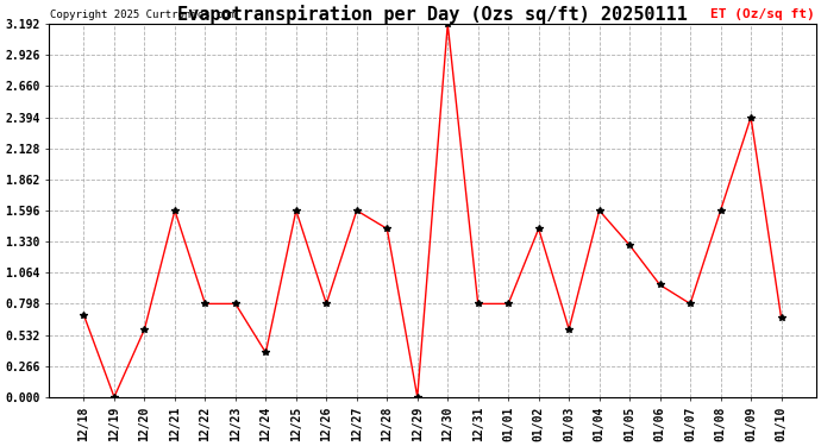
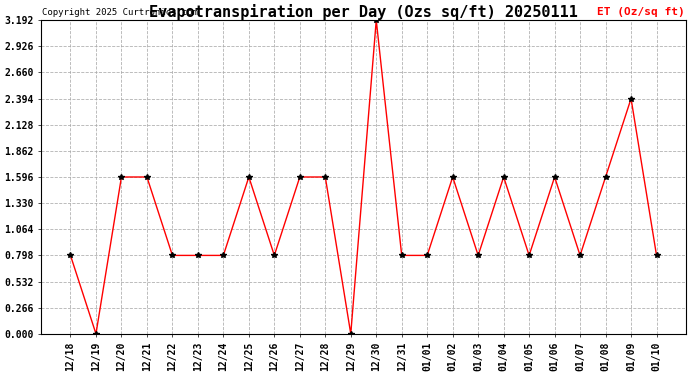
12/18: 0.70 -> 0.80
12/20: 0.58 -> 1.60
12/24: 0.38 -> 0.80
12/28: 1.44 -> 1.60
01/02: 1.44 -> 1.60
01/03: 0.58 -> 0.80
01/05: 1.30 -> 0.80
01/06: 0.96 -> 1.60
01/10: 0.68 -> 0.80
